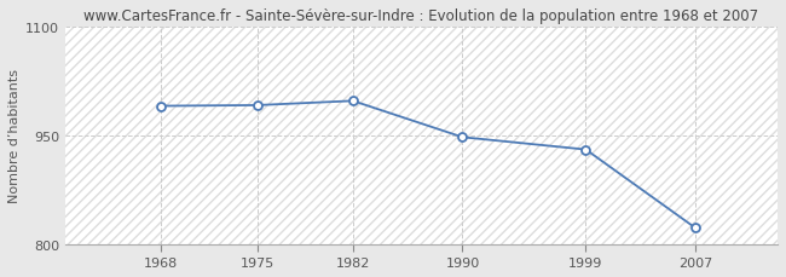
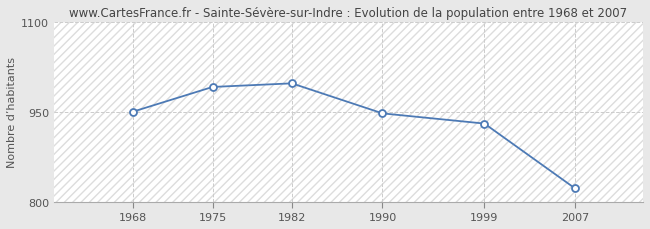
1968: 990 -> 950
